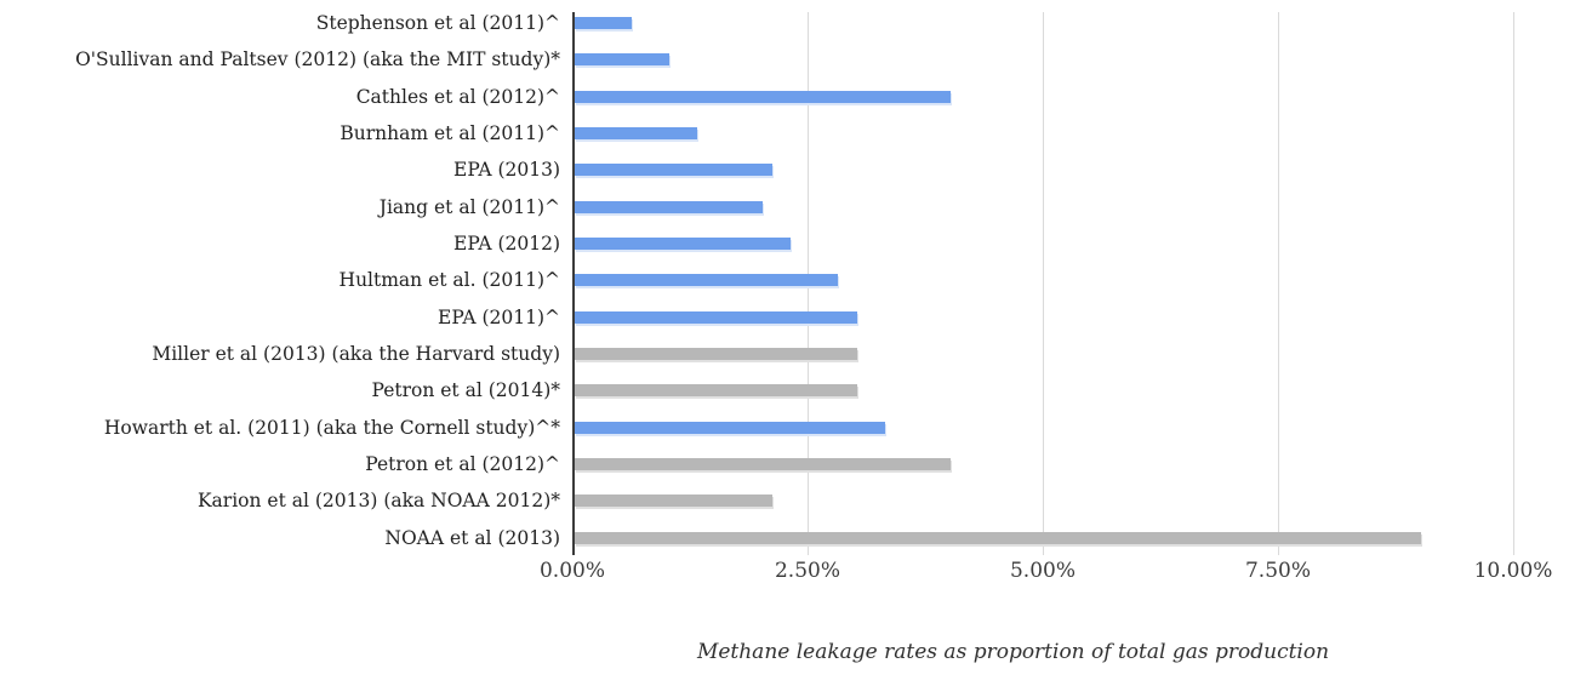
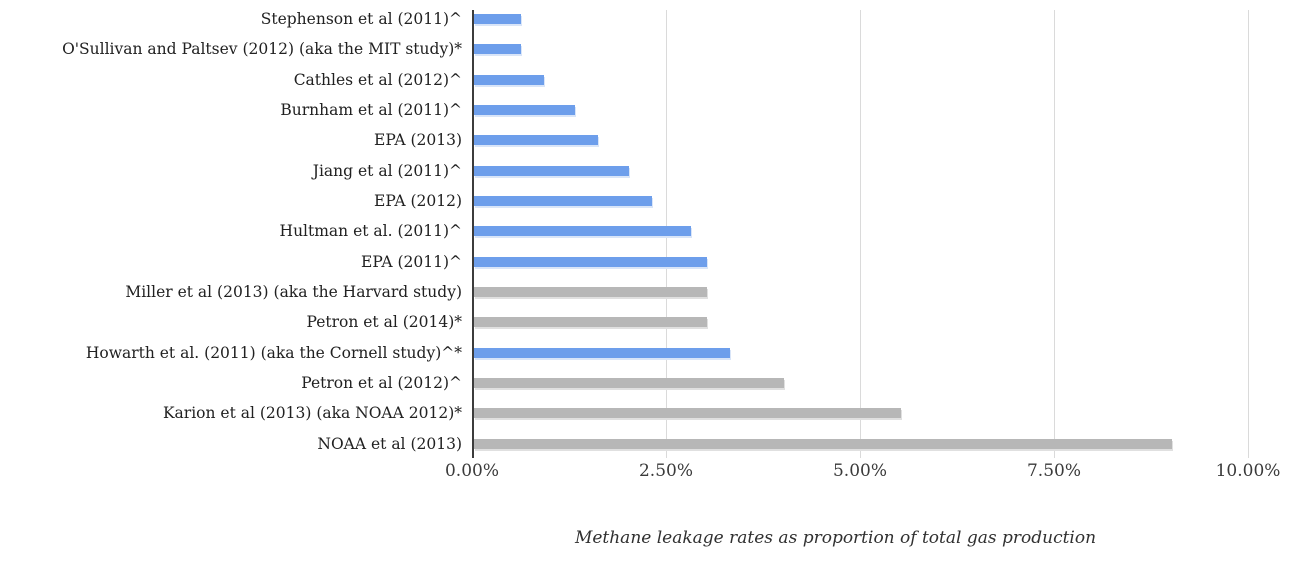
O'Sullivan and Paltsev (2012) (aka the MIT study)*: 1.0% -> 0.6%
Cathles et al (2012)^: 4.0% -> 0.9%
EPA (2013): 2.1% -> 1.6%
Karion et al (2013) (aka NOAA 2012)*: 2.1% -> 5.5%
